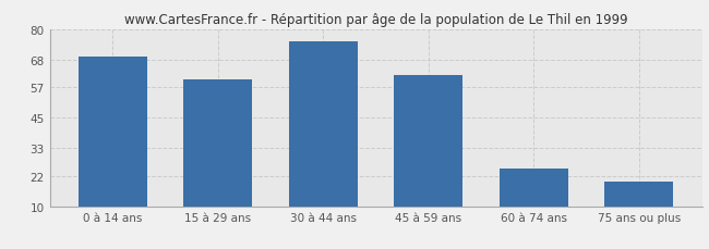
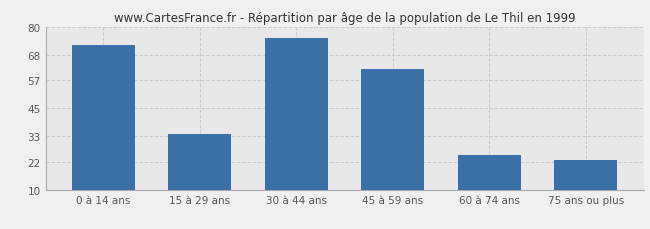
0 à 14 ans: 69 -> 72
15 à 29 ans: 60 -> 34
75 ans ou plus: 20 -> 23
